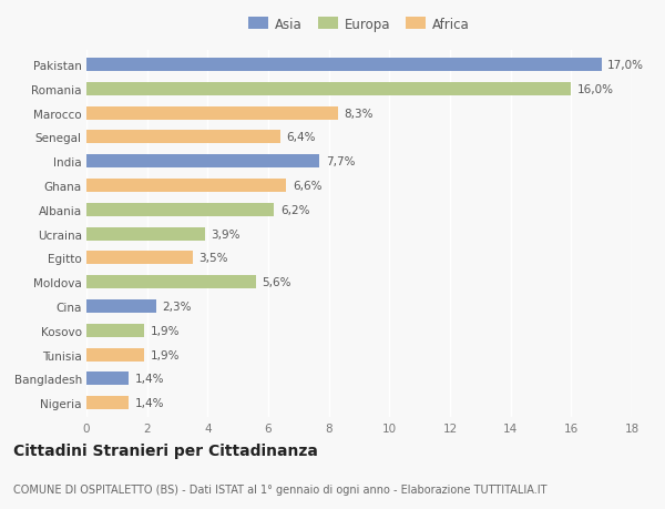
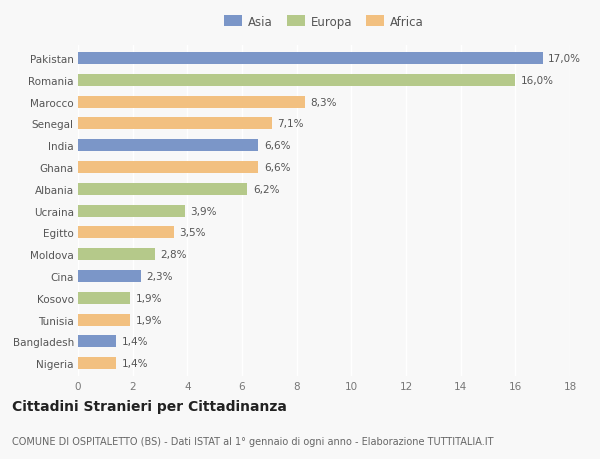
Senegal: 6,4% -> 7,1%
India: 7,7% -> 6,6%
Moldova: 5,6% -> 2,8%
